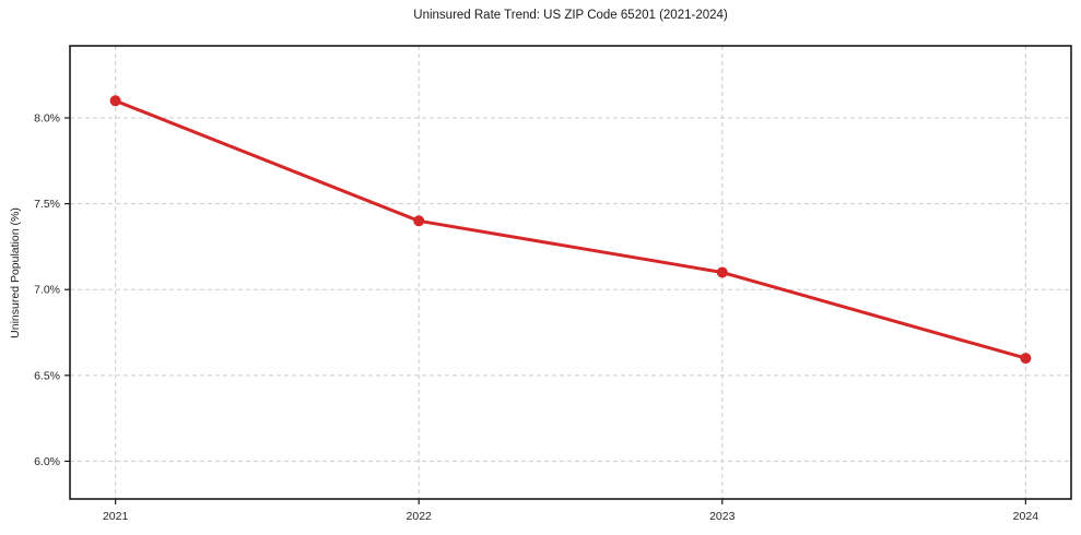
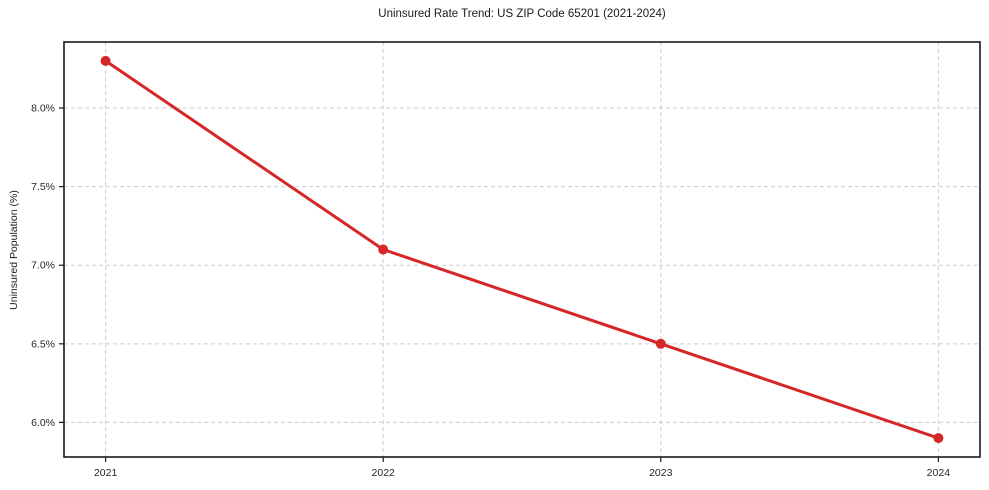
2021: 8.1% -> 8.3%
2022: 7.4% -> 7.1%
2023: 7.1% -> 6.5%
2024: 6.6% -> 5.9%
